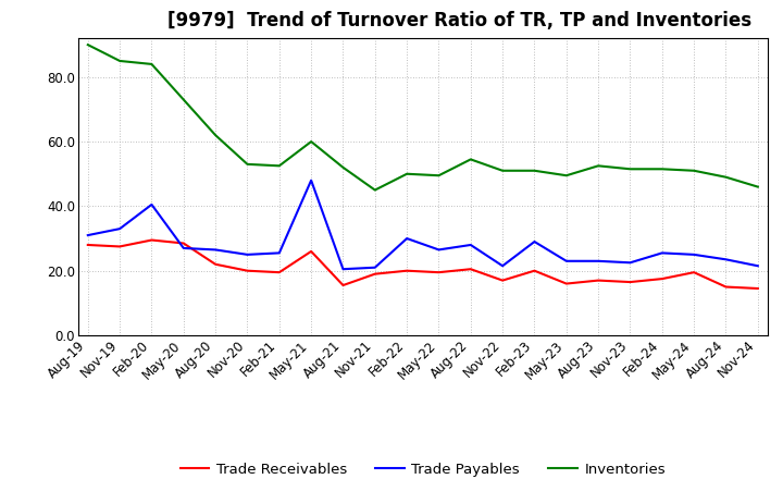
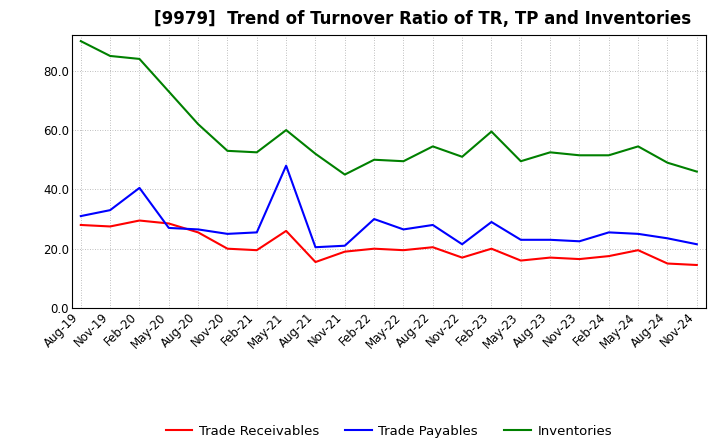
Trade Receivables/Aug-20: 22.0 -> 25.5
Inventories/Feb-23: 51.0 -> 59.5
Inventories/May-24: 51.0 -> 54.5
